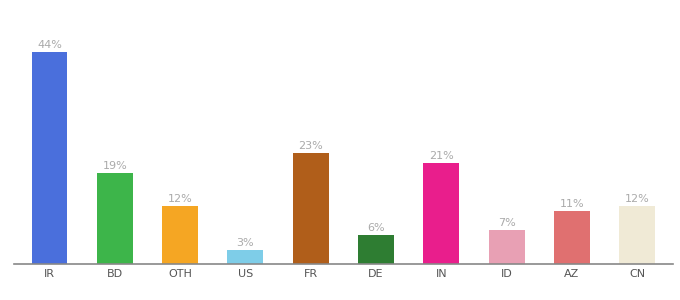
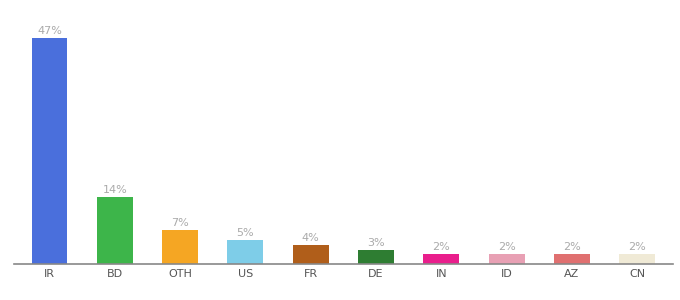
IR: 44% -> 47%
BD: 19% -> 14%
OTH: 12% -> 7%
US: 3% -> 5%
FR: 23% -> 4%
DE: 6% -> 3%
IN: 21% -> 2%
ID: 7% -> 2%
AZ: 11% -> 2%
CN: 12% -> 2%
